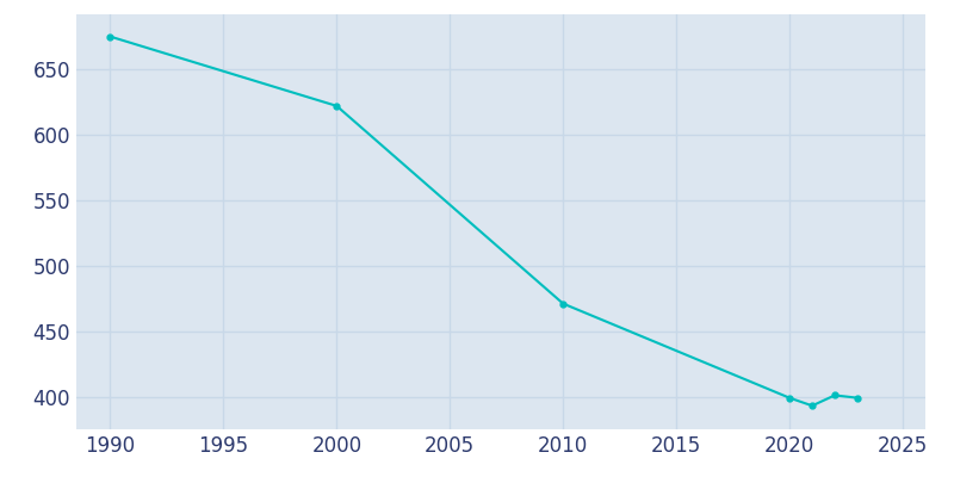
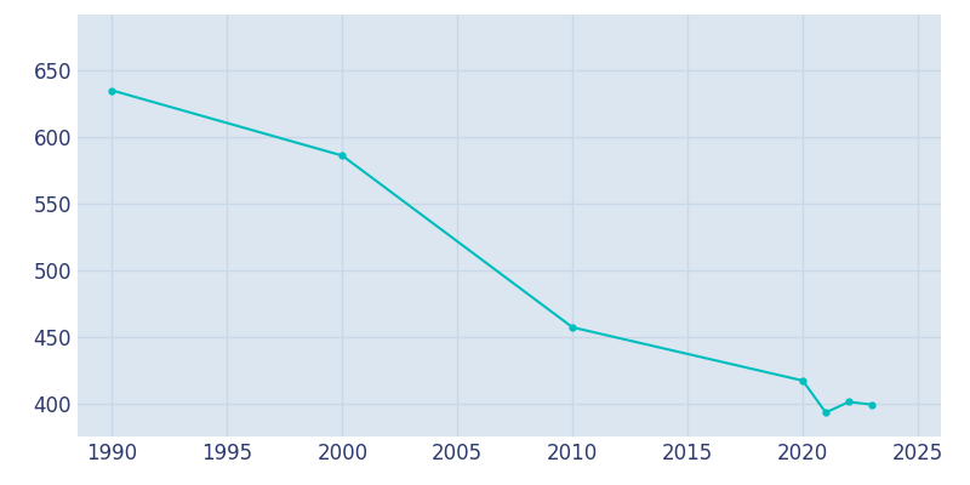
1990: 675 -> 635
2000: 622 -> 586
2010: 471 -> 457
2020: 399 -> 417
